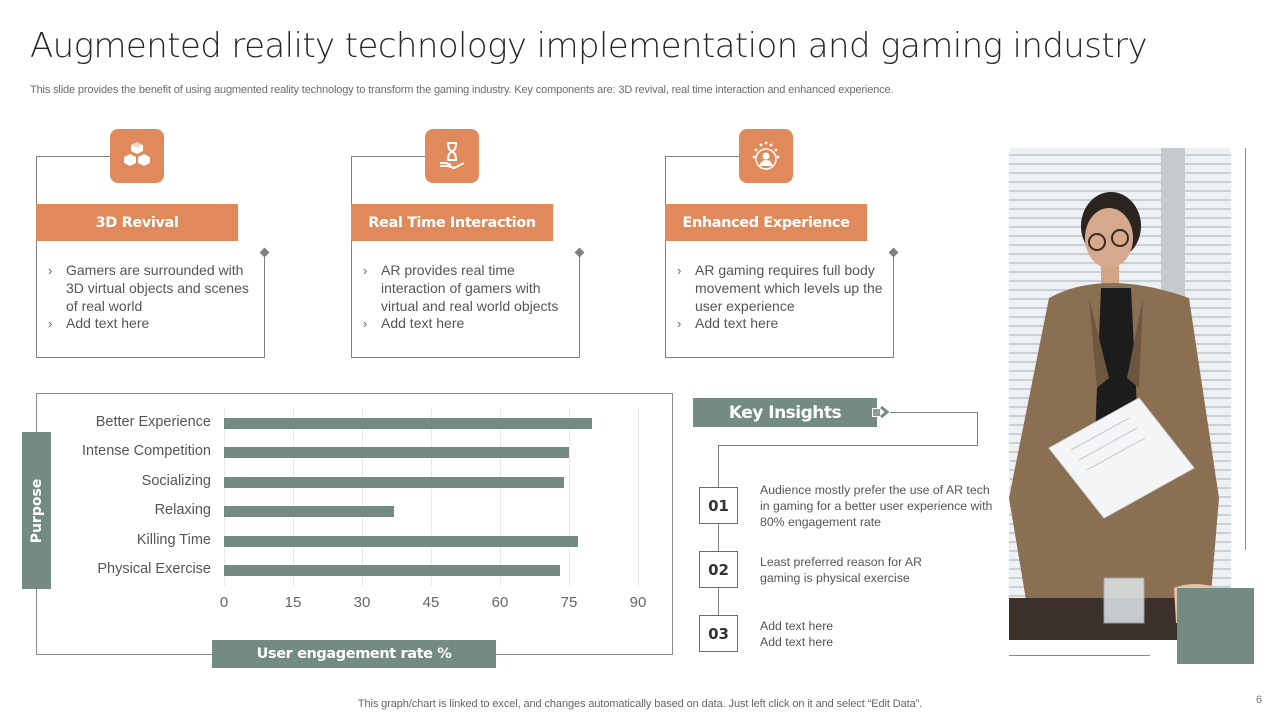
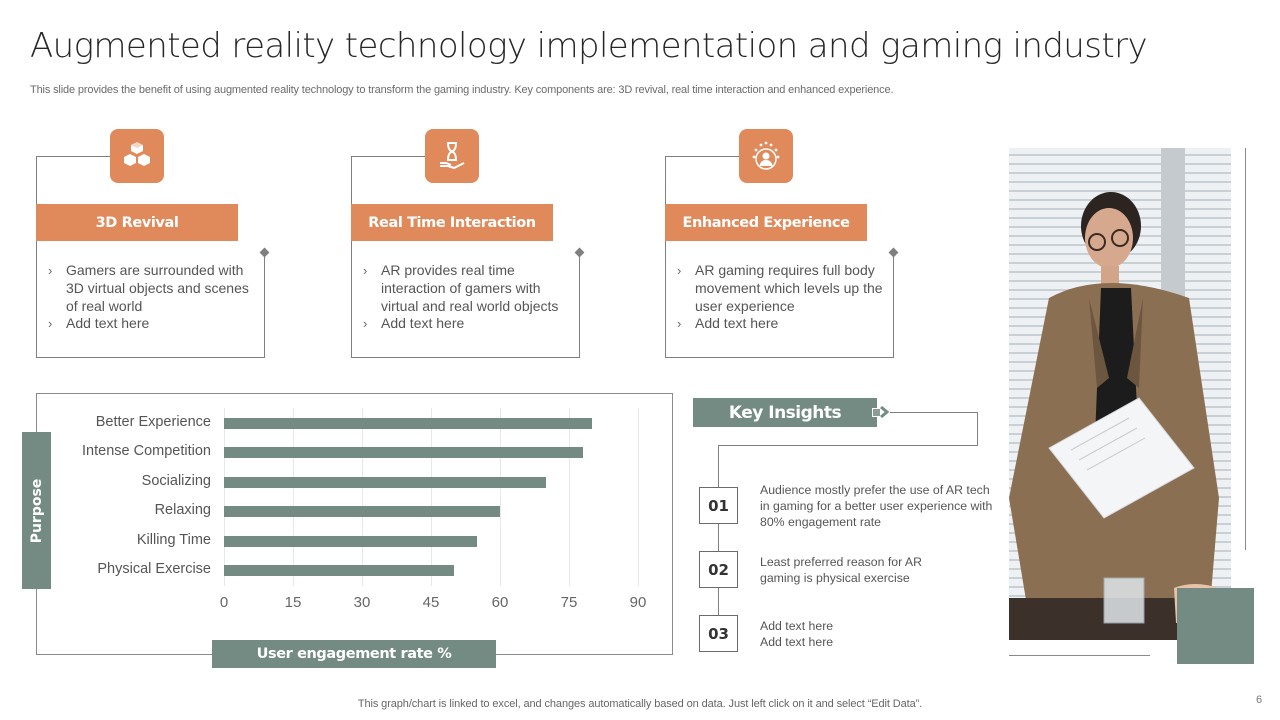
Intense Competition: 75 -> 78
Socializing: 74 -> 70
Relaxing: 37 -> 60
Killing Time: 77 -> 55
Physical Exercise: 73 -> 50
